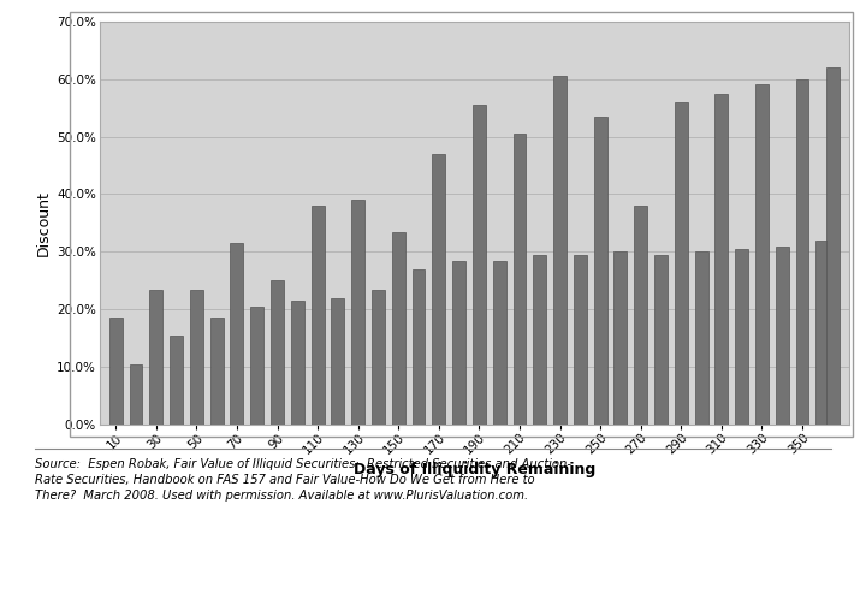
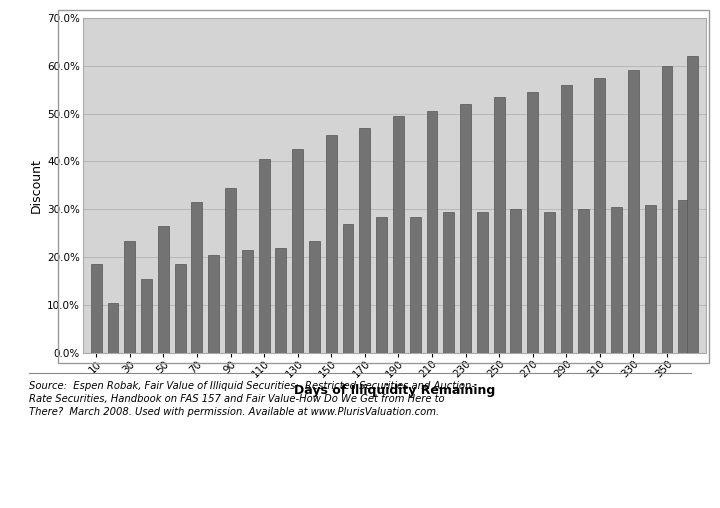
50: 23.5% -> 26.5%
90: 25.0% -> 34.5%
110: 38.0% -> 40.5%
130: 39.0% -> 42.5%
150: 33.5% -> 45.5%
190: 55.5% -> 49.5%
230: 60.5% -> 52.0%
270: 38.0% -> 54.5%
